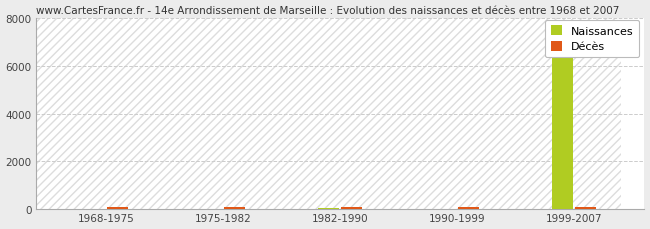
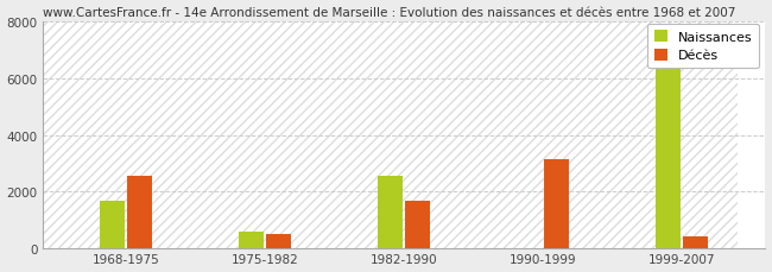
Naissances/1968-1975: 30 -> 1700
Décès/1968-1975: 80 -> 2550
Naissances/1975-1982: 30 -> 600
Décès/1975-1982: 80 -> 500
Naissances/1982-1990: 40 -> 2550
Décès/1982-1990: 90 -> 1700
Décès/1990-1999: 80 -> 3150
Décès/1999-2007: 80 -> 450
